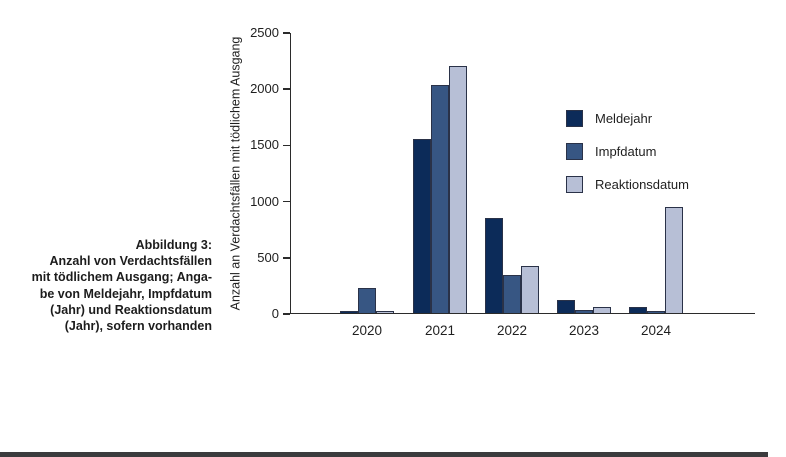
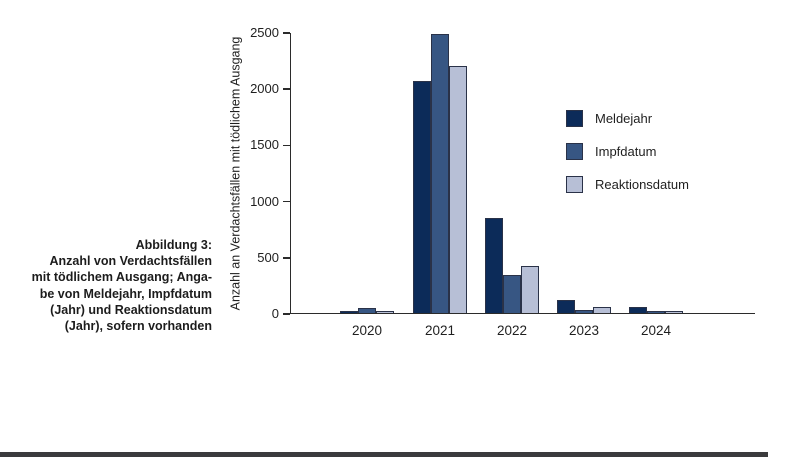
Impfdatum/2020: 220 -> 40
Meldejahr/2021: 1550 -> 2060
Impfdatum/2021: 2030 -> 2480
Reaktionsdatum/2024: 940 -> 10
